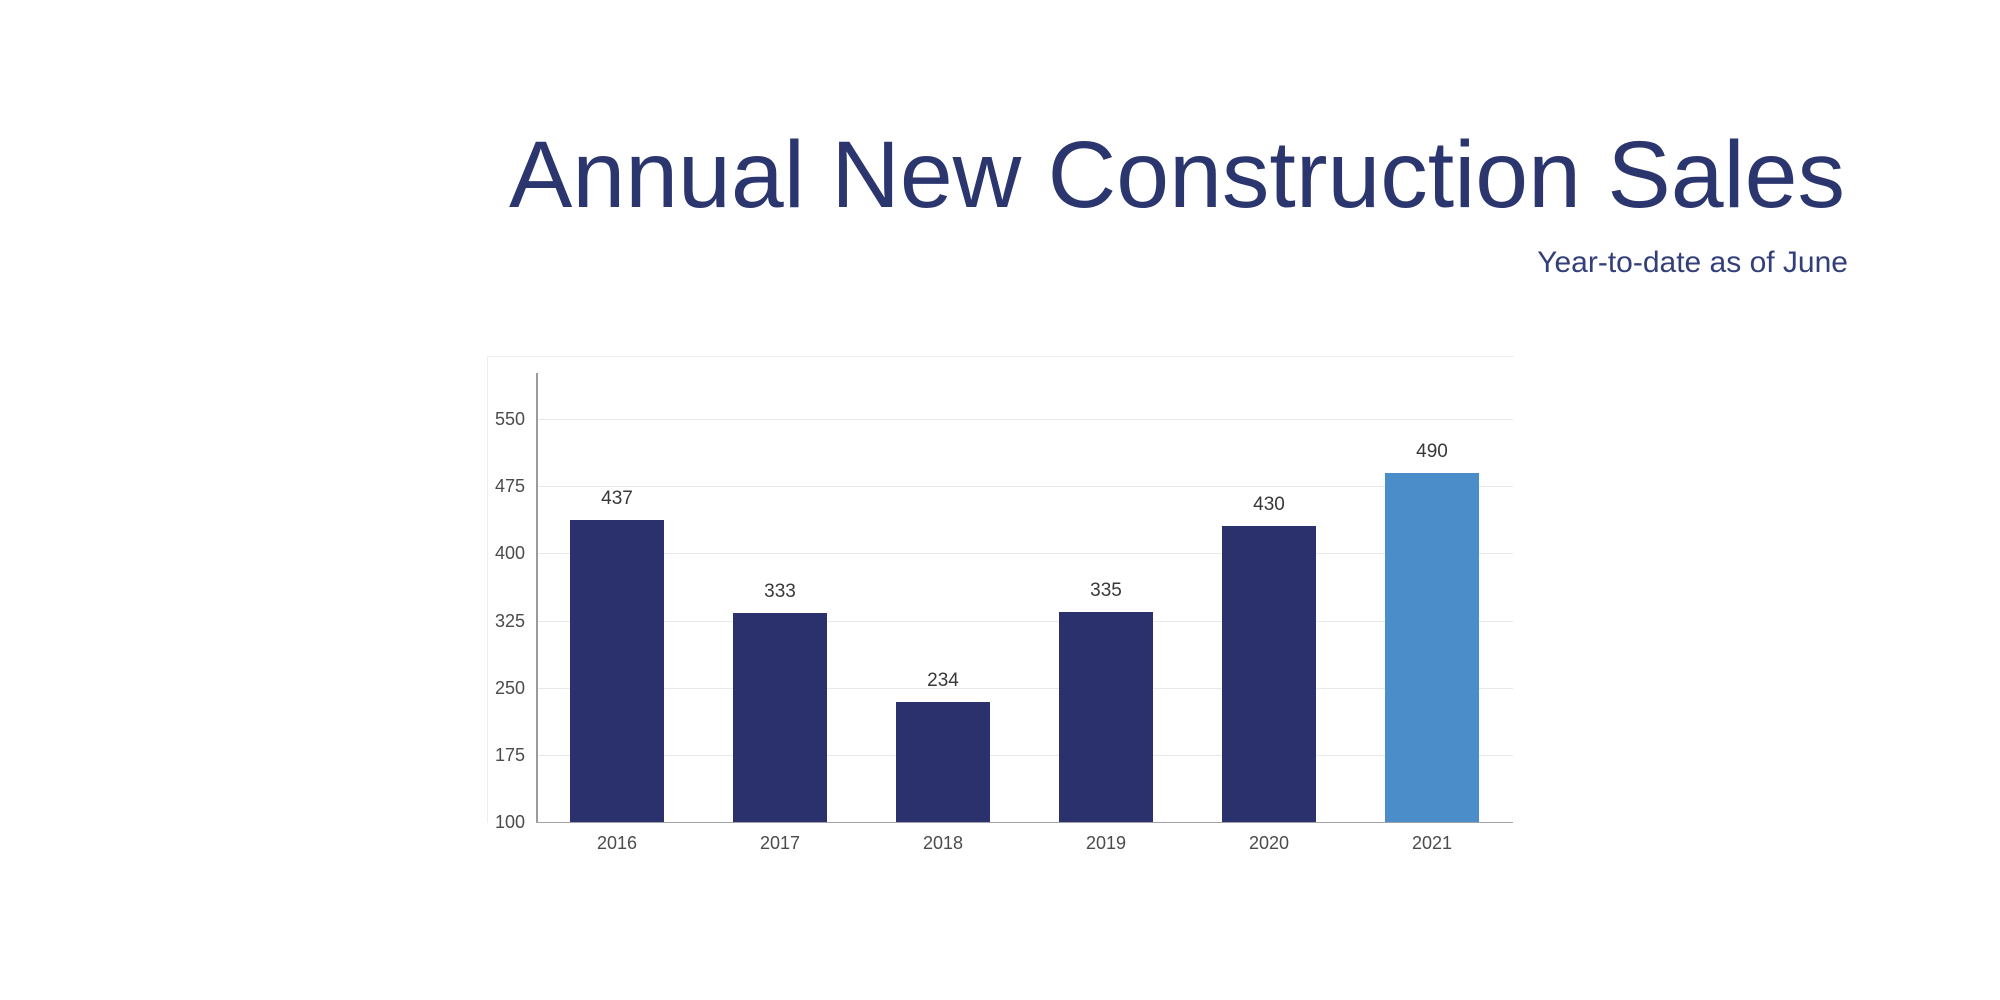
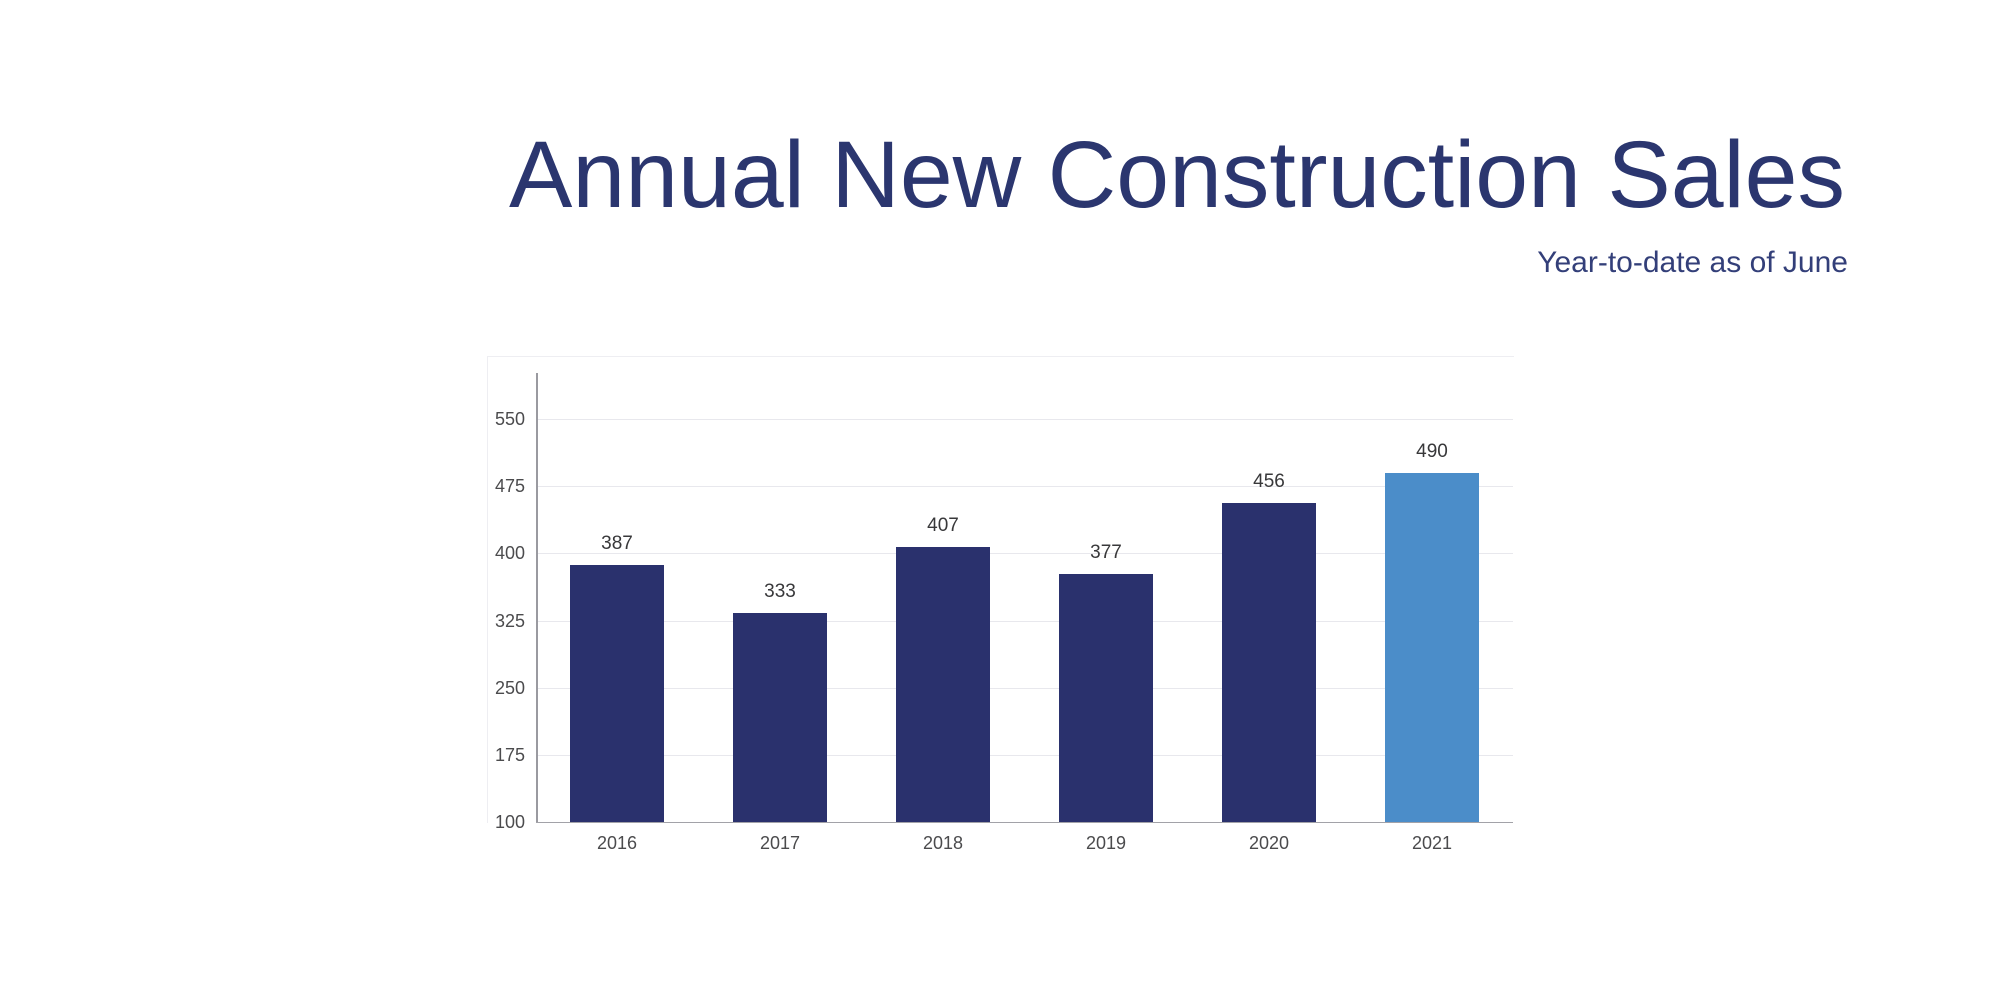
2016: 437 -> 387
2018: 234 -> 407
2019: 335 -> 377
2020: 430 -> 456
